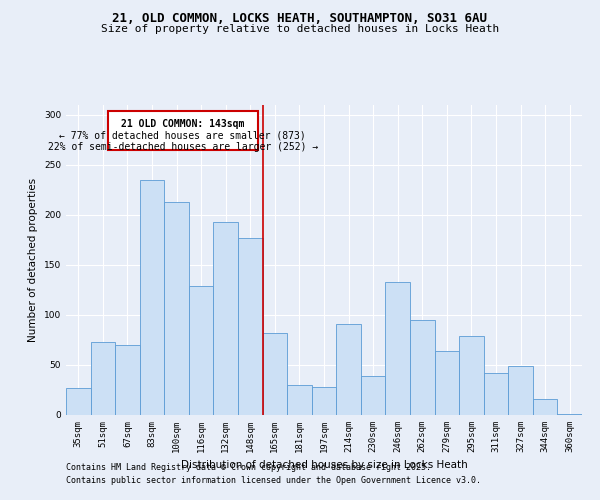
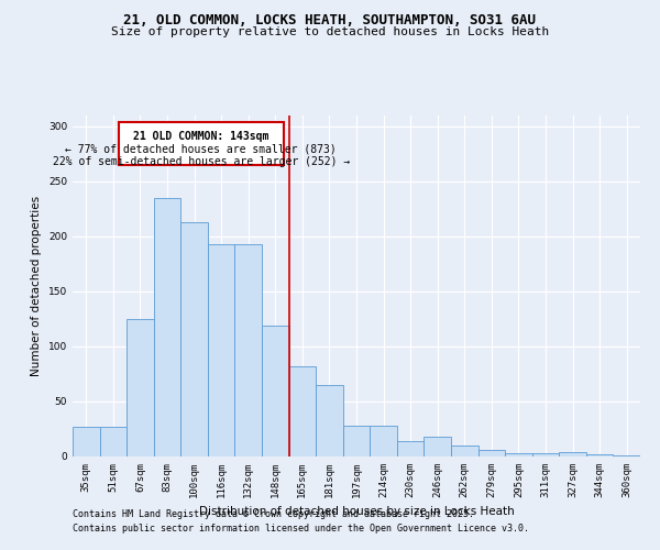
51sqm: 73 -> 27
67sqm: 70 -> 125
116sqm: 129 -> 193
148sqm: 177 -> 119
181sqm: 30 -> 65
214sqm: 91 -> 28
230sqm: 39 -> 14
246sqm: 133 -> 18
262sqm: 95 -> 10
279sqm: 64 -> 6
295sqm: 79 -> 3
311sqm: 42 -> 3
327sqm: 49 -> 4
344sqm: 16 -> 2
